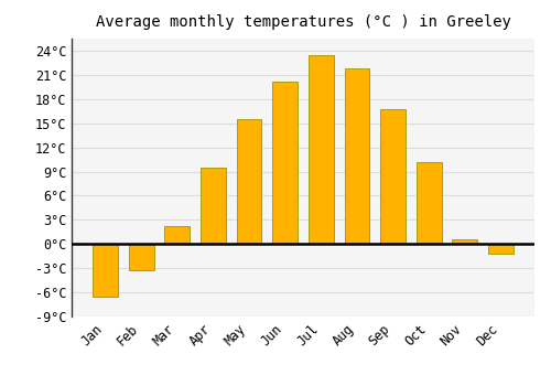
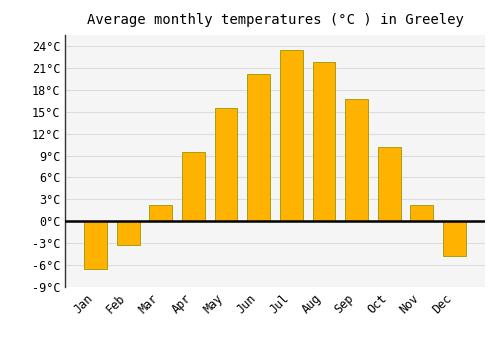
Nov: 0.6°C -> 2.2°C
Dec: -1.2°C -> -4.8°C
